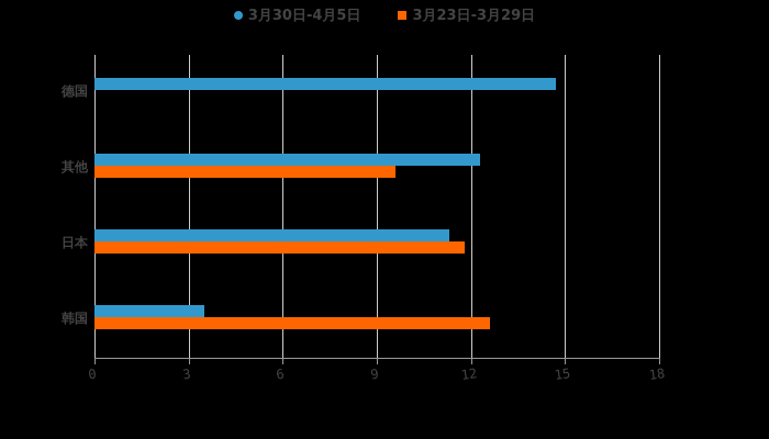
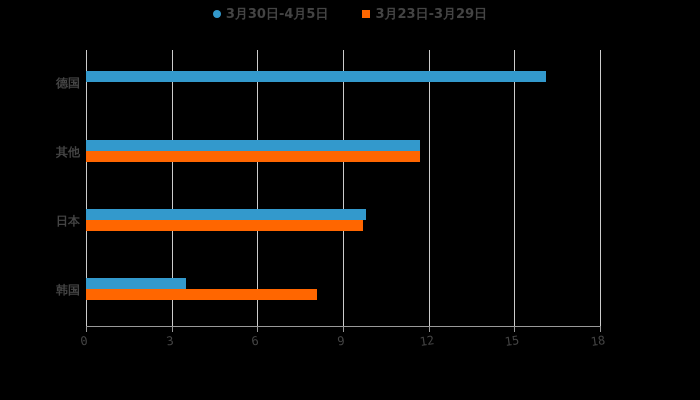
3月30日-4月5日/德国: 14.7 -> 16.1
3月30日-4月5日/其他: 12.3 -> 11.7
3月23日-3月29日/其他: 9.6 -> 11.7
3月30日-4月5日/日本: 11.3 -> 9.8
3月23日-3月29日/日本: 11.8 -> 9.7
3月23日-3月29日/韩国: 12.6 -> 8.1
